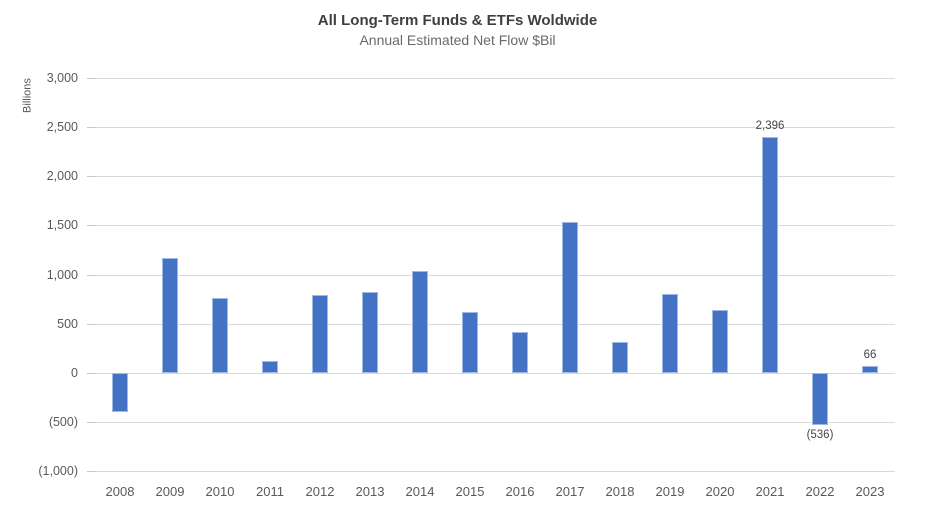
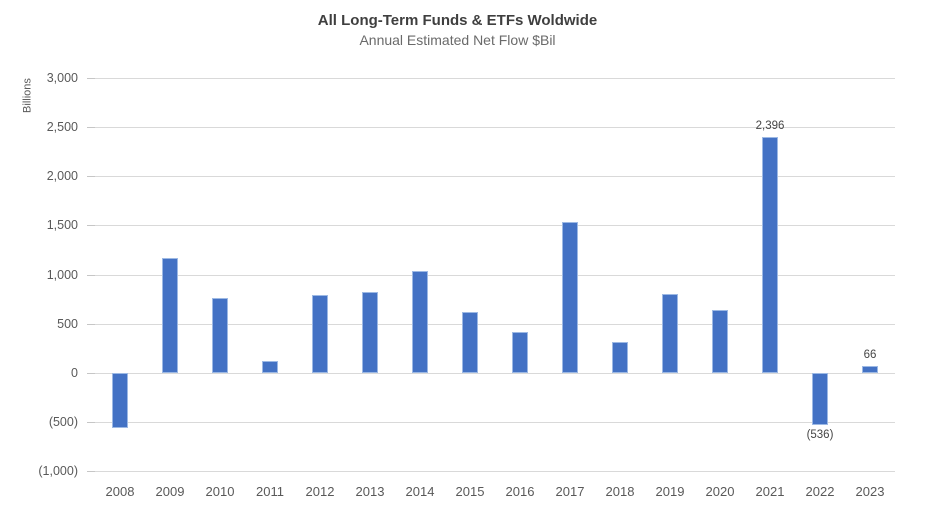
2008: -400 -> -600
